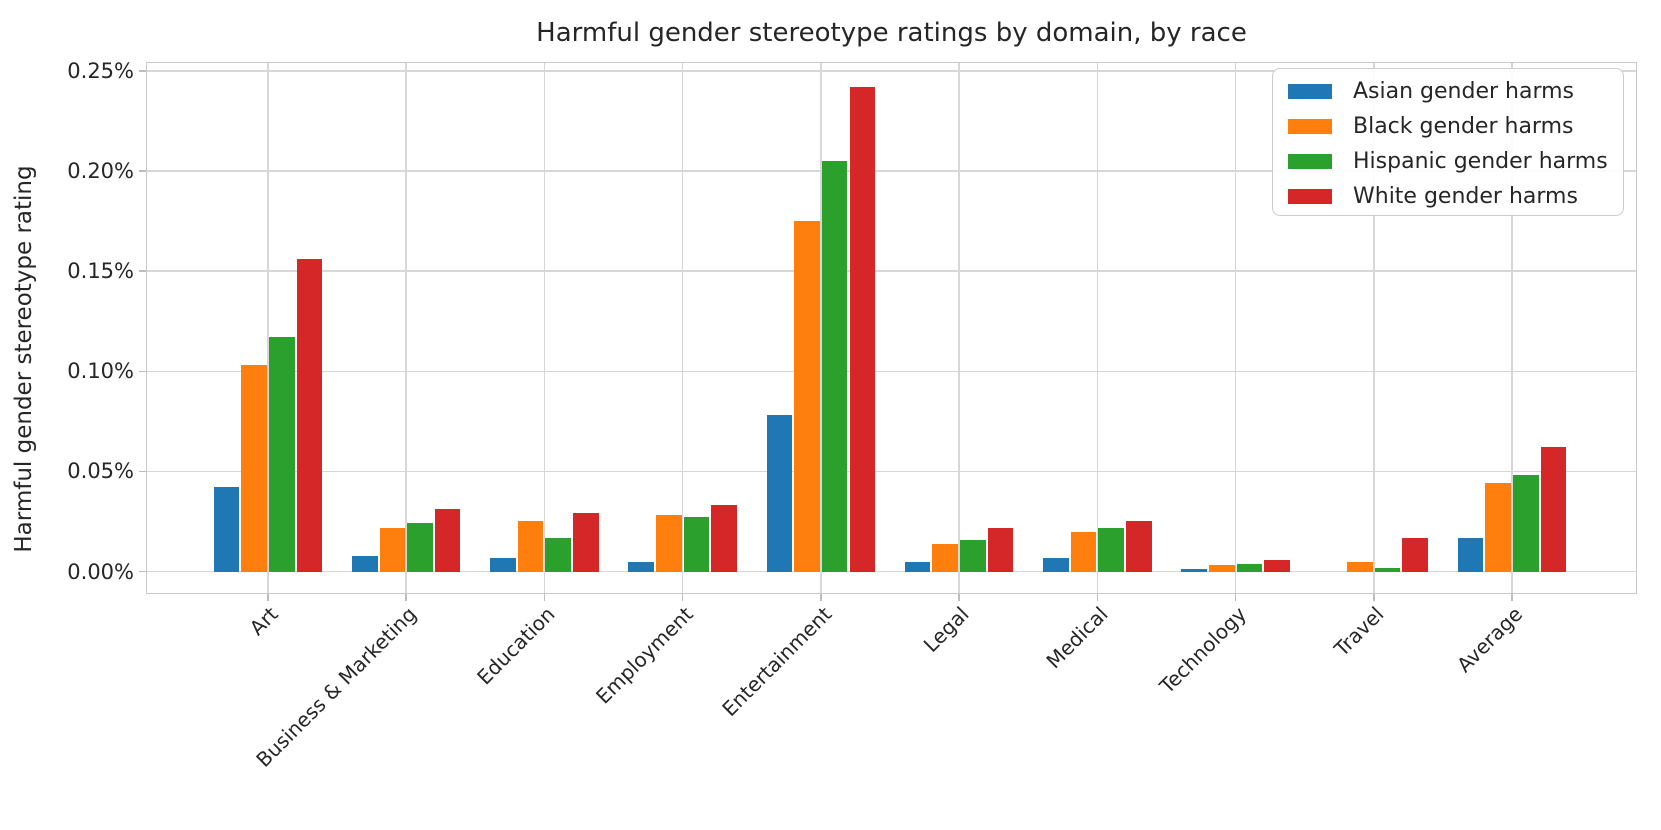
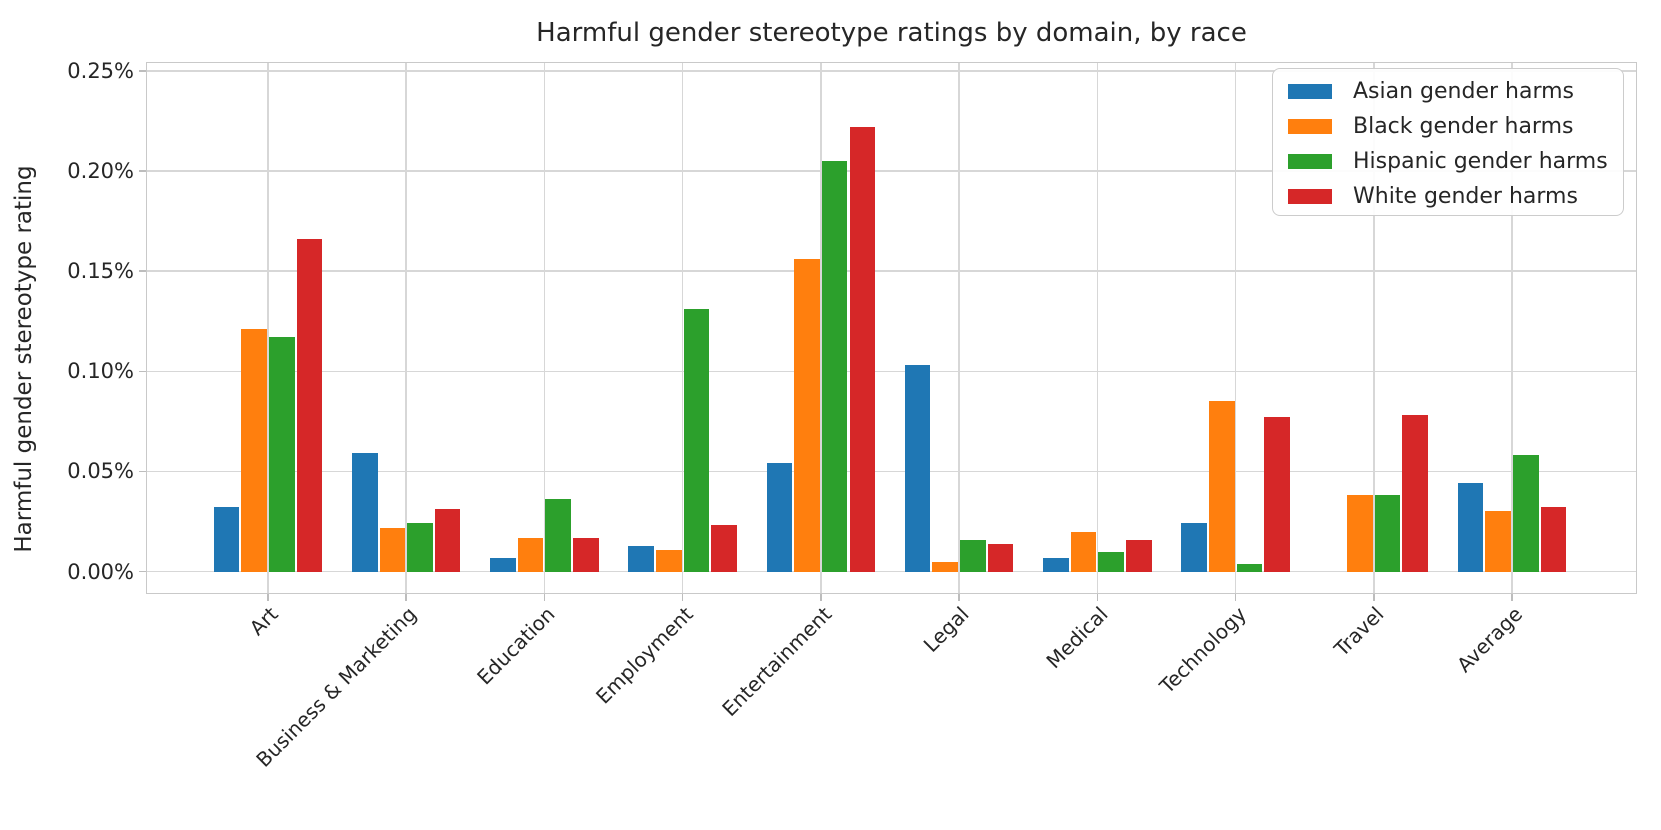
Asian gender harms/Art: 0.042% -> 0.032%
Black gender harms/Art: 0.103% -> 0.121%
White gender harms/Art: 0.156% -> 0.166%
Asian gender harms/Business & Marketing: 0.008% -> 0.059%
Black gender harms/Education: 0.025% -> 0.017%
Hispanic gender harms/Education: 0.017% -> 0.036%
White gender harms/Education: 0.029% -> 0.017%
Asian gender harms/Employment: 0.005% -> 0.013%
Black gender harms/Employment: 0.028% -> 0.011%
Hispanic gender harms/Employment: 0.027% -> 0.131%
White gender harms/Employment: 0.033% -> 0.023%
Asian gender harms/Entertainment: 0.078% -> 0.054%
Black gender harms/Entertainment: 0.175% -> 0.156%
White gender harms/Entertainment: 0.242% -> 0.222%
Asian gender harms/Legal: 0.005% -> 0.103%
Black gender harms/Legal: 0.014% -> 0.005%
White gender harms/Legal: 0.022% -> 0.014%
Hispanic gender harms/Medical: 0.022% -> 0.010%
White gender harms/Medical: 0.025% -> 0.016%
Asian gender harms/Technology: 0.002% -> 0.024%
Black gender harms/Technology: 0.004% -> 0.085%
White gender harms/Technology: 0.006% -> 0.077%
Black gender harms/Travel: 0.005% -> 0.038%
Hispanic gender harms/Travel: 0.002% -> 0.038%
White gender harms/Travel: 0.017% -> 0.078%
Asian gender harms/Average: 0.017% -> 0.044%
Black gender harms/Average: 0.044% -> 0.030%
Hispanic gender harms/Average: 0.048% -> 0.058%
White gender harms/Average: 0.062% -> 0.032%
